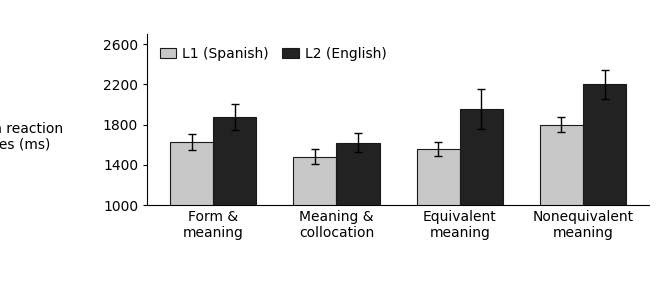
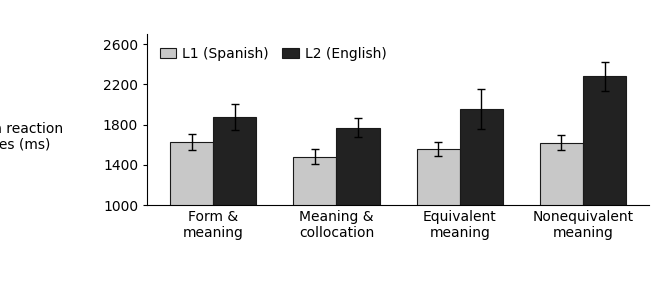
L2 (English)/Meaning & collocation: 1620 -> 1770
L1 (Spanish)/Nonequivalent meaning: 1800 -> 1620
L2 (English)/Nonequivalent meaning: 2200 -> 2280
